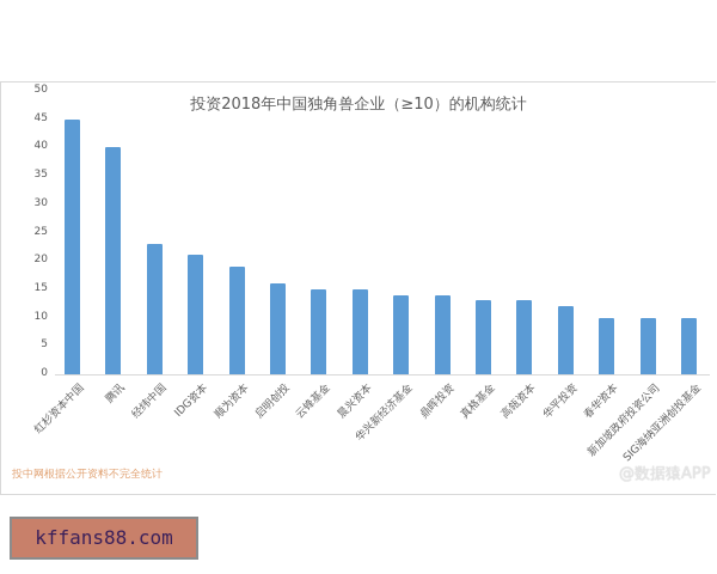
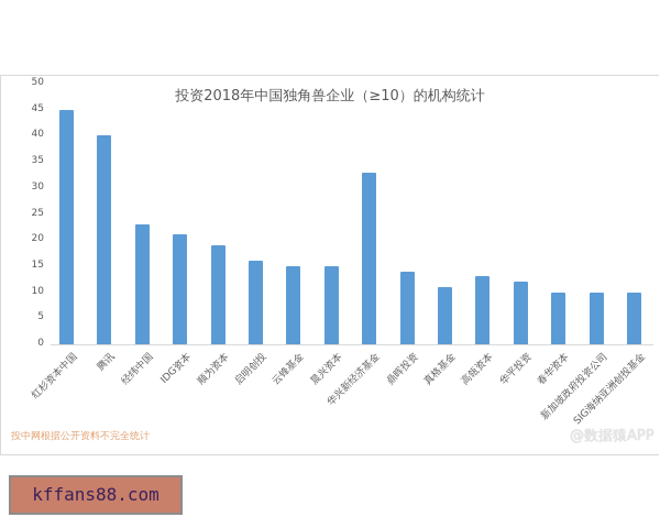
华兴新经济基金: 14 -> 33
真格基金: 13 -> 11
